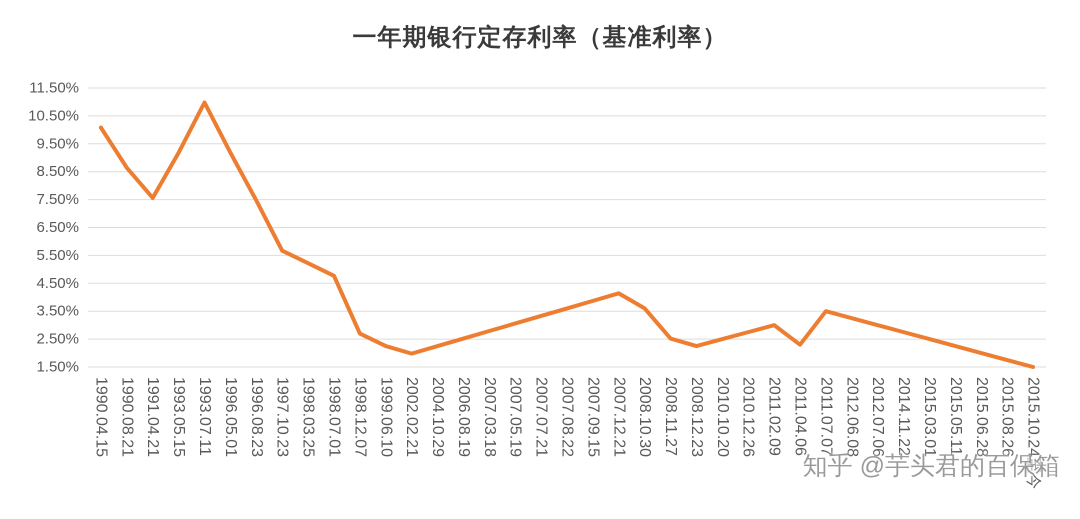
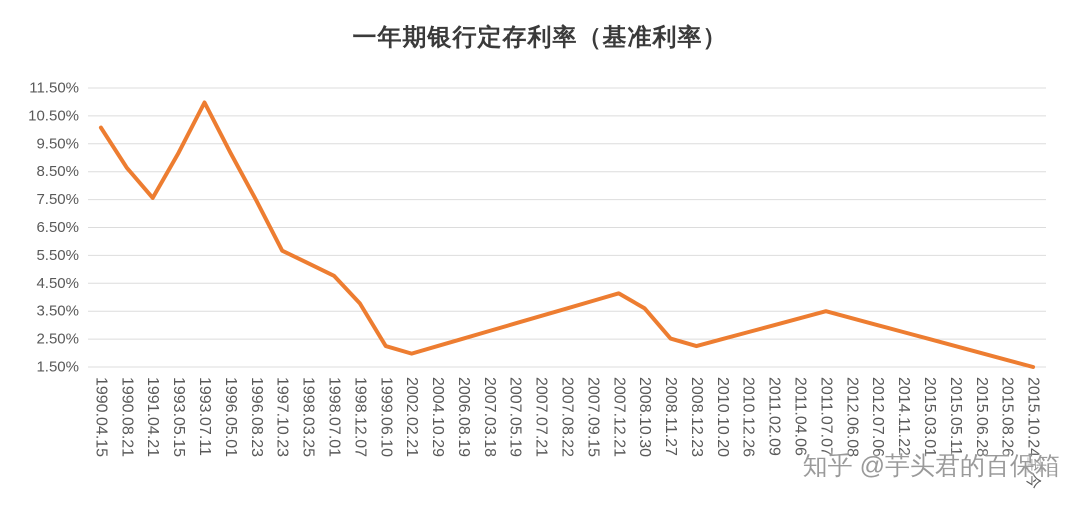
1998.12.07: 2.7% -> 3.8%
2011.04.06: 2.3% -> 3.2%
